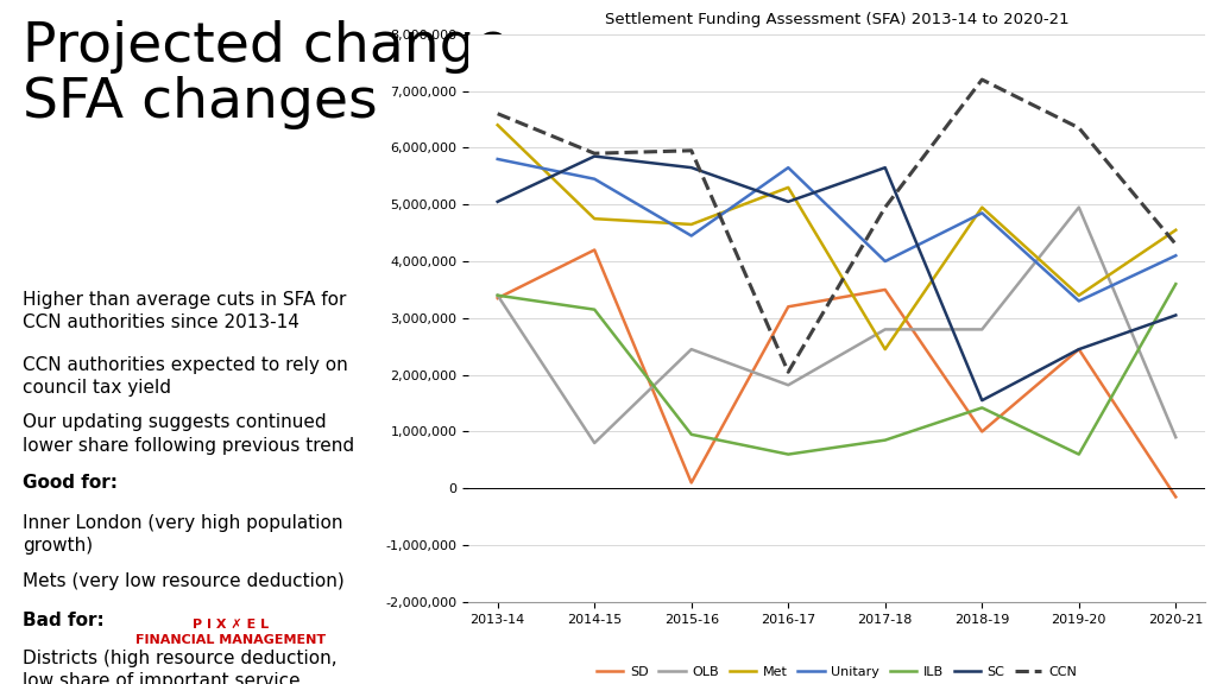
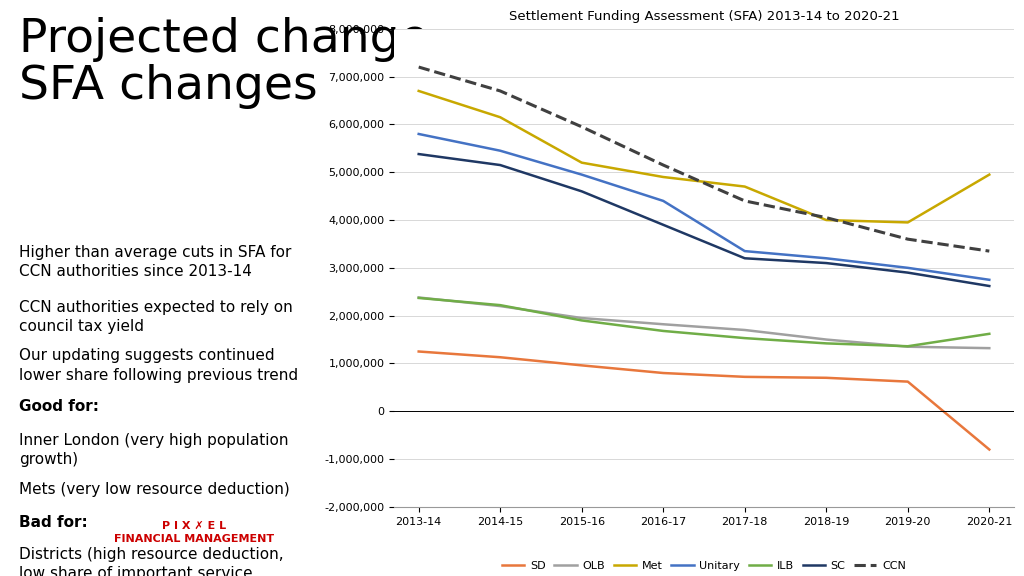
SD/2013-14: 3,350,000 -> 1,250,000
OLB/2013-14: 3,400,000 -> 2,380,000
Met/2013-14: 6,400,000 -> 6,700,000
ILB/2013-14: 3,400,000 -> 2,370,000
SC/2013-14: 5,050,000 -> 5,380,000
CCN/2013-14: 6,600,000 -> 7,200,000
SD/2014-15: 4,200,000 -> 1,130,000
OLB/2014-15: 800,000 -> 2,200,000
Met/2014-15: 4,750,000 -> 6,150,000
ILB/2014-15: 3,150,000 -> 2,220,000
SC/2014-15: 5,850,000 -> 5,150,000
CCN/2014-15: 5,900,000 -> 6,700,000
SD/2015-16: 100,000 -> 960,000
OLB/2015-16: 2,450,000 -> 1,950,000
Met/2015-16: 4,650,000 -> 5,200,000
Unitary/2015-16: 4,450,000 -> 4,950,000
ILB/2015-16: 950,000 -> 1,900,000
SC/2015-16: 5,650,000 -> 4,600,000
SD/2016-17: 3,200,000 -> 800,000
Met/2016-17: 5,300,000 -> 4,900,000
Unitary/2016-17: 5,650,000 -> 4,400,000
ILB/2016-17: 600,000 -> 1,680,000
SC/2016-17: 5,050,000 -> 3,900,000
CCN/2016-17: 2,050,000 -> 5,150,000
SD/2017-18: 3,500,000 -> 720,000
OLB/2017-18: 2,800,000 -> 1,700,000
Met/2017-18: 2,450,000 -> 4,700,000
Unitary/2017-18: 4,000,000 -> 3,350,000
ILB/2017-18: 850,000 -> 1,530,000
SC/2017-18: 5,650,000 -> 3,200,000
CCN/2017-18: 4,950,000 -> 4,400,000
SD/2018-19: 1,000,000 -> 700,000
OLB/2018-19: 2,800,000 -> 1,500,000
Met/2018-19: 4,950,000 -> 4,000,000
Unitary/2018-19: 4,850,000 -> 3,200,000
SC/2018-19: 1,550,000 -> 3,100,000
CCN/2018-19: 7,200,000 -> 4,050,000
SD/2019-20: 2,450,000 -> 620,000
OLB/2019-20: 4,950,000 -> 1,350,000
Met/2019-20: 3,400,000 -> 3,950,000
Unitary/2019-20: 3,300,000 -> 3,000,000
ILB/2019-20: 600,000 -> 1,360,000
SC/2019-20: 2,450,000 -> 2,900,000
CCN/2019-20: 6,350,000 -> 3,600,000
SD/2020-21: -150,000 -> -800,000
OLB/2020-21: 900,000 -> 1,320,000
Met/2020-21: 4,550,000 -> 4,950,000
Unitary/2020-21: 4,100,000 -> 2,750,000
ILB/2020-21: 3,600,000 -> 1,620,000
SC/2020-21: 3,050,000 -> 2,620,000
CCN/2020-21: 4,300,000 -> 3,350,000
